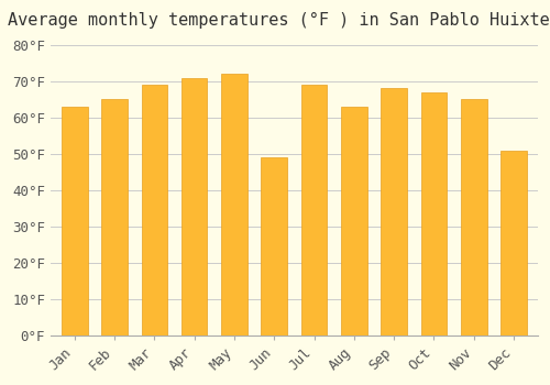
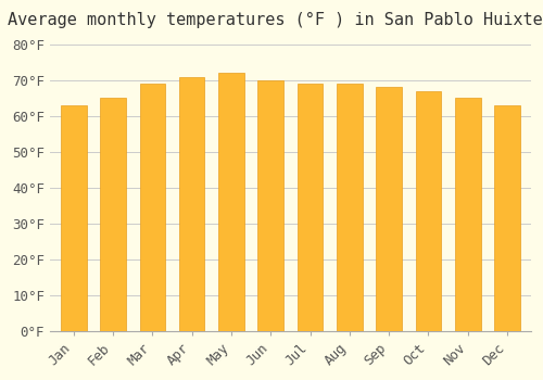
Jun: 49°F -> 70°F
Aug: 63°F -> 69°F
Dec: 51°F -> 63°F
